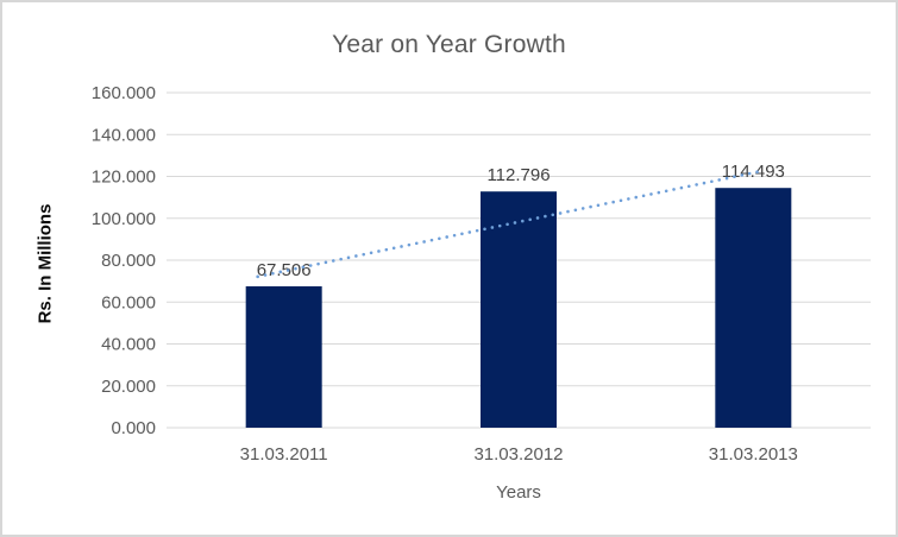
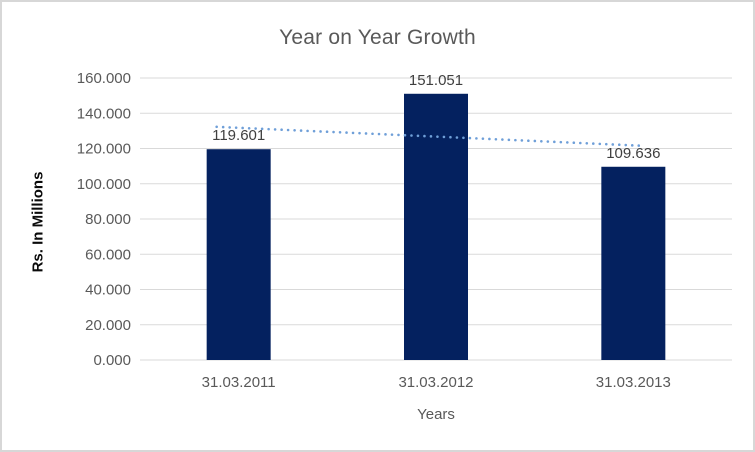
31.03.2011: 67.506 -> 119.601
31.03.2012: 112.796 -> 151.051
31.03.2013: 114.493 -> 109.636
